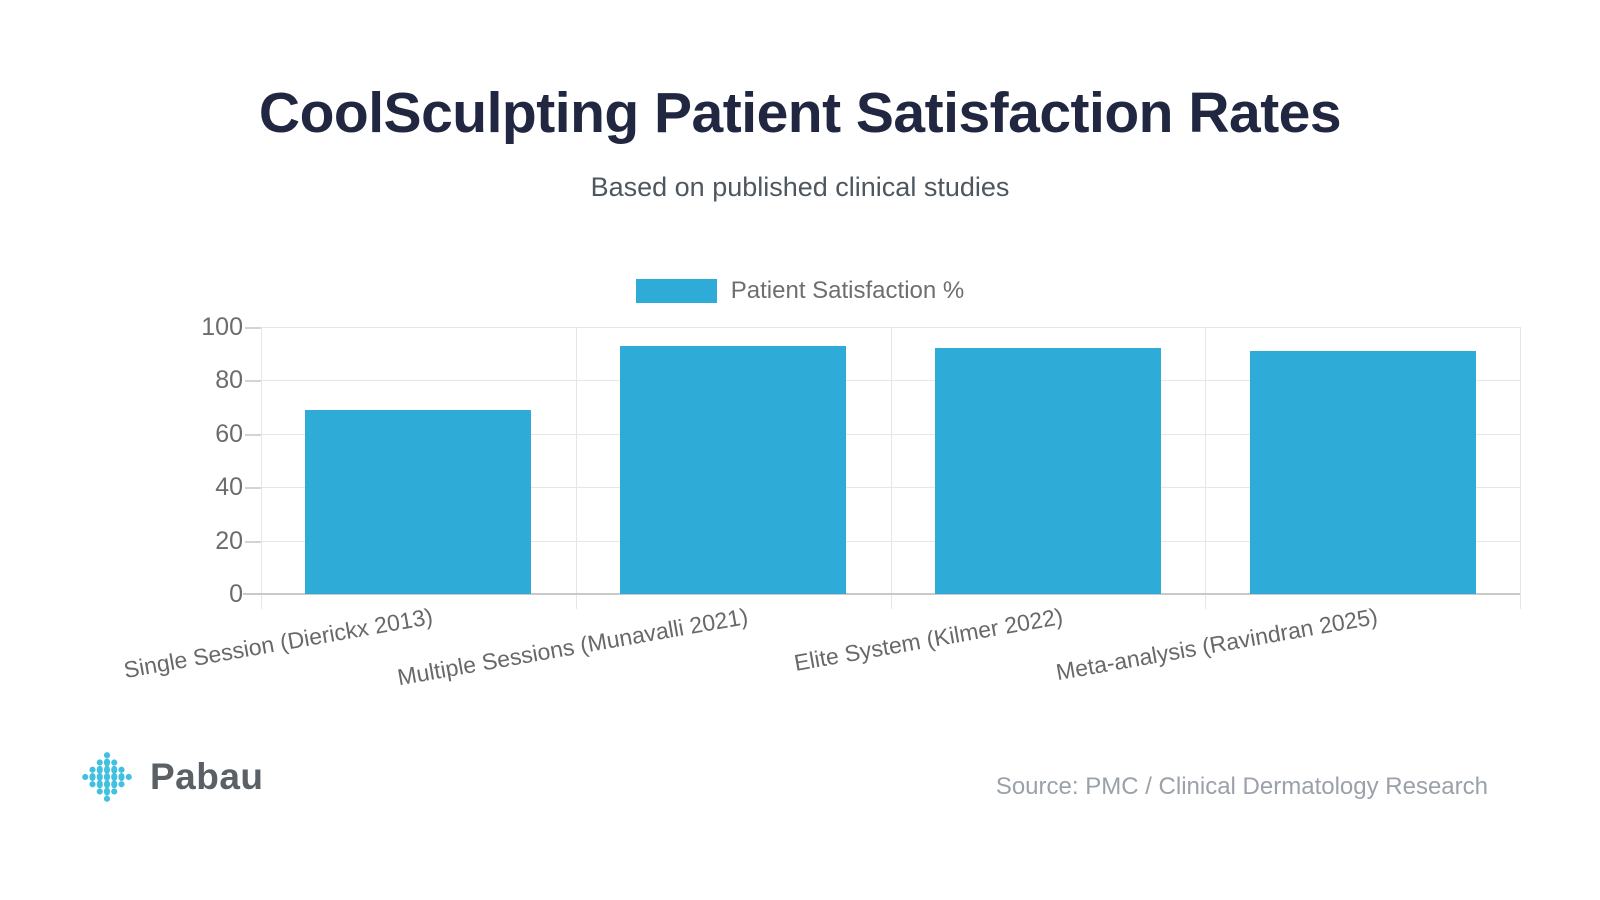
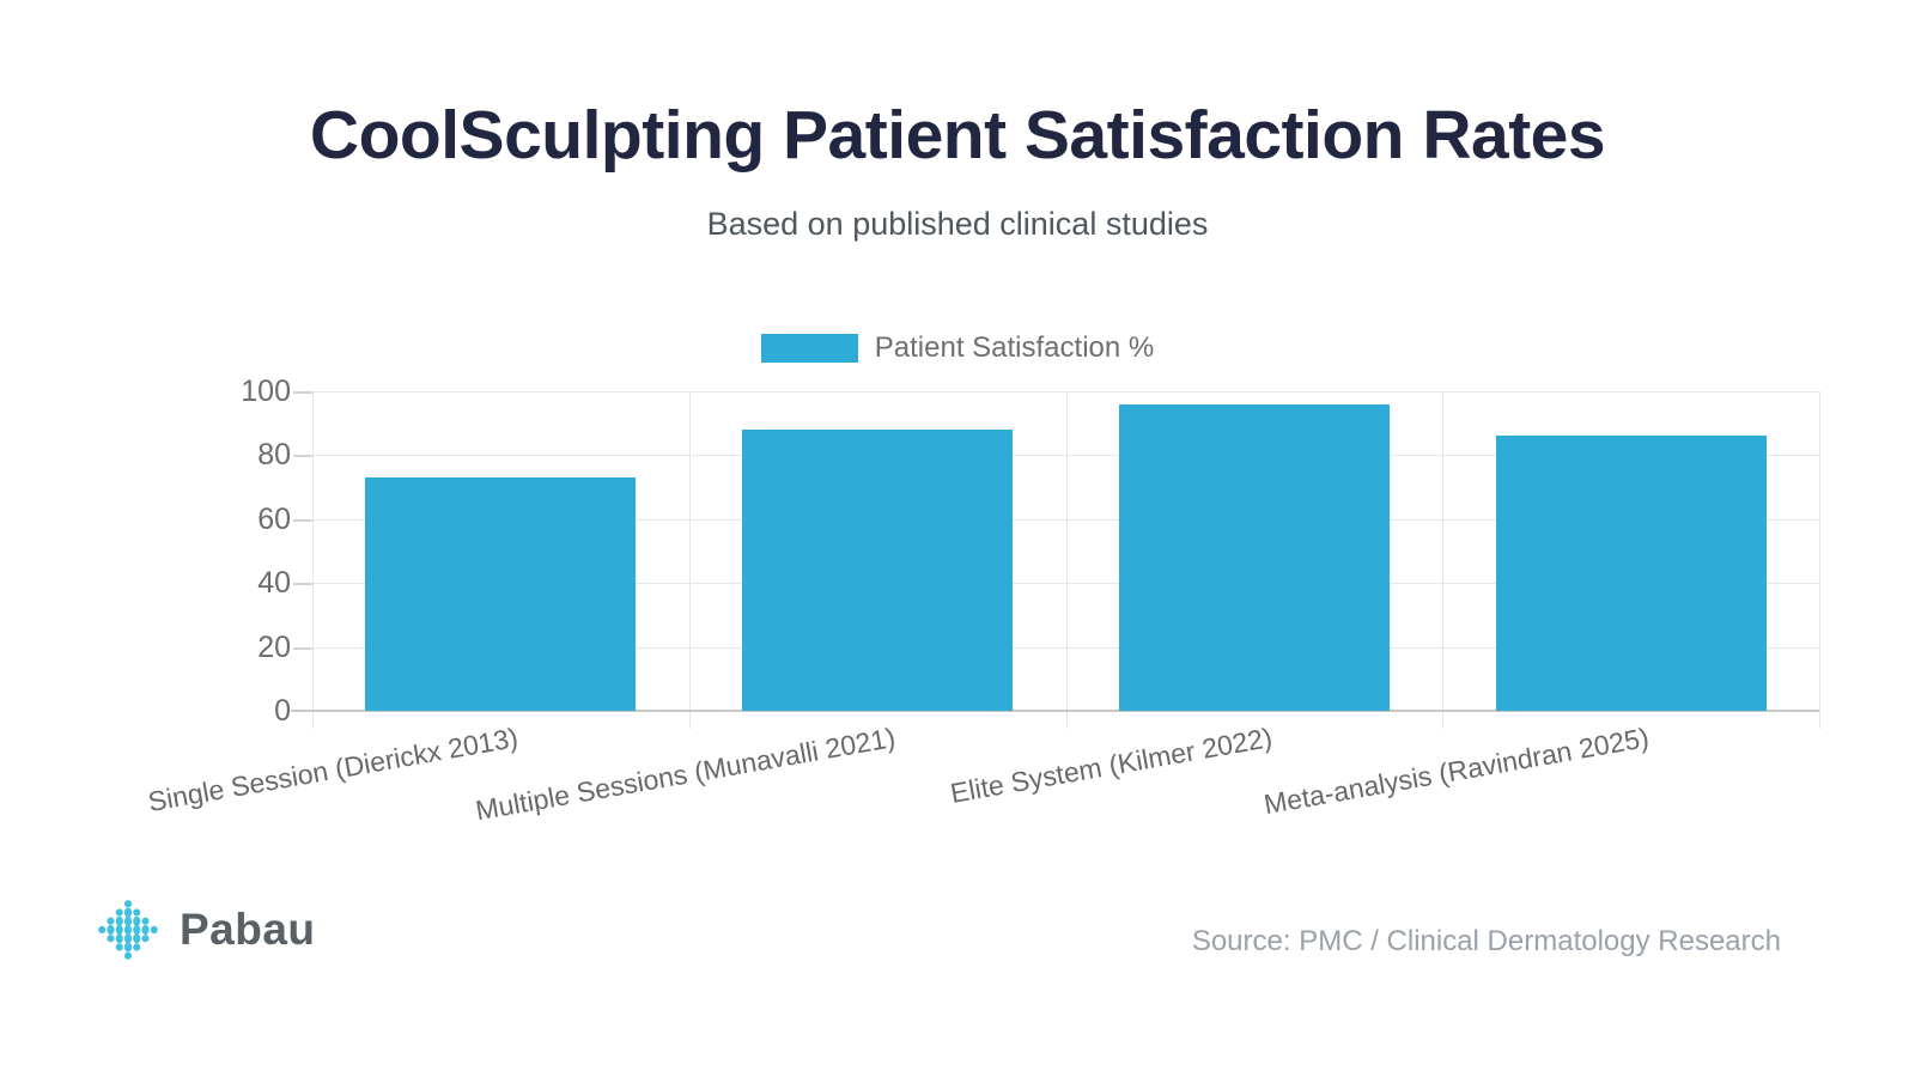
Single Session (Dierickx 2013): 69 -> 73
Multiple Sessions (Munavalli 2021): 93 -> 88
Elite System (Kilmer 2022): 92 -> 96
Meta-analysis (Ravindran 2025): 91 -> 86
